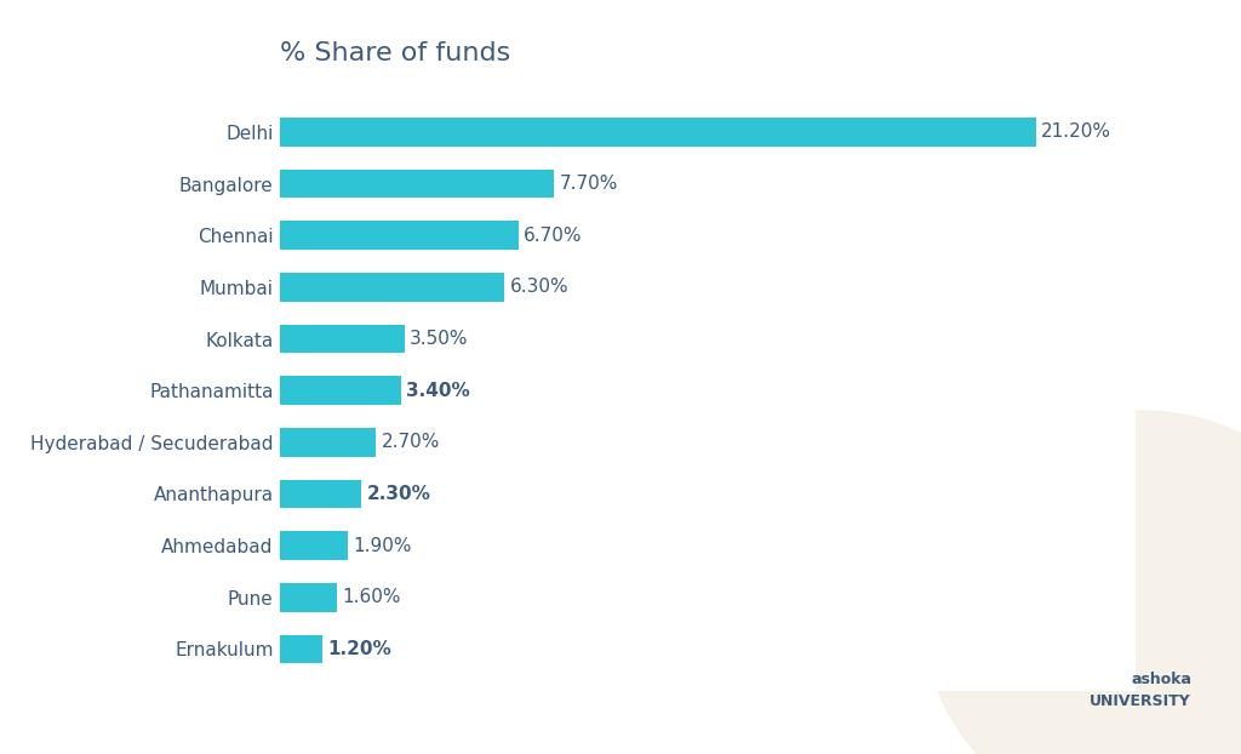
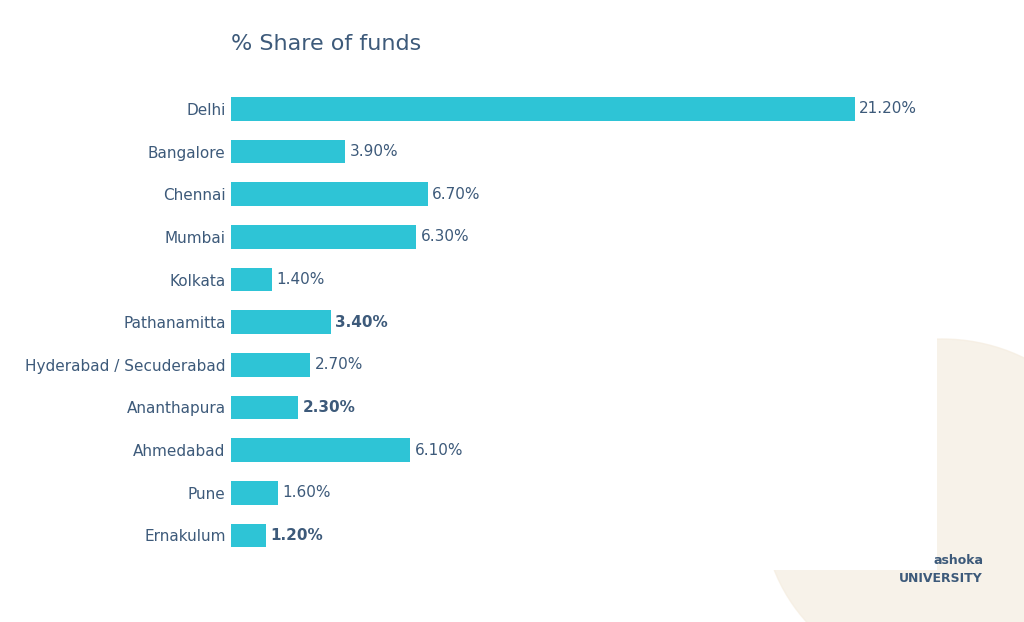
Bangalore: 7.70% -> 3.90%
Kolkata: 3.50% -> 1.40%
Ahmedabad: 1.90% -> 6.10%
